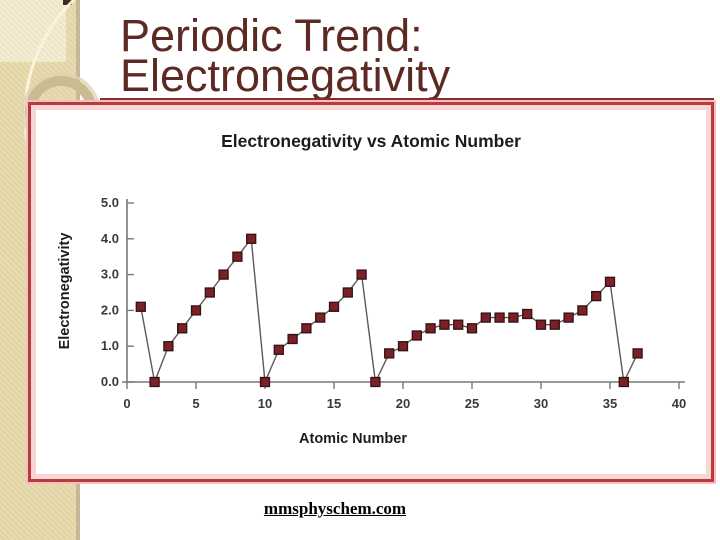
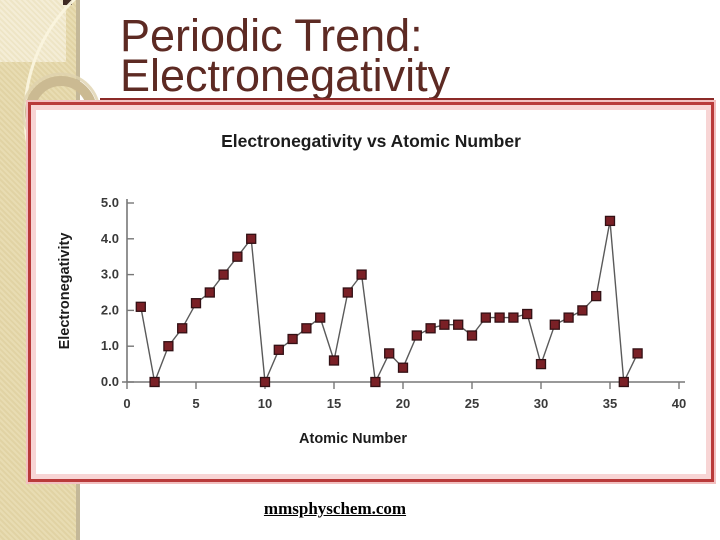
5: 2.0 -> 2.2
15: 2.1 -> 0.6
20: 1.0 -> 0.4
25: 1.5 -> 1.3
30: 1.6 -> 0.5
35: 2.8 -> 4.5
